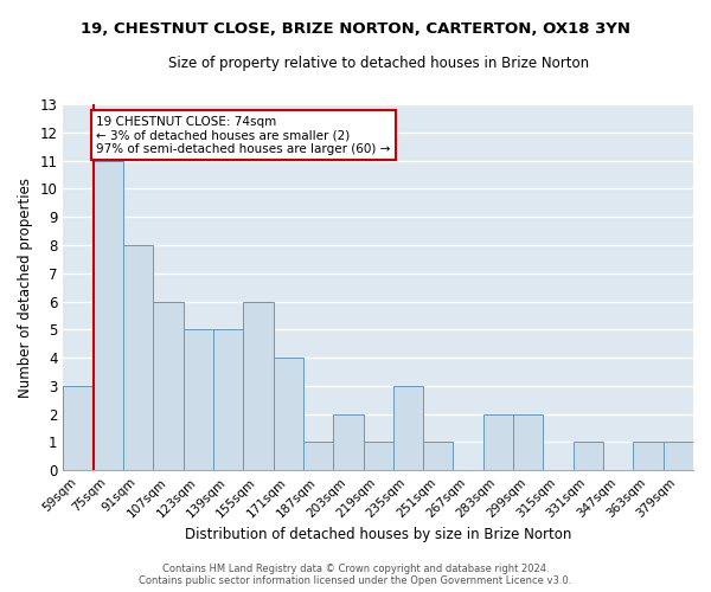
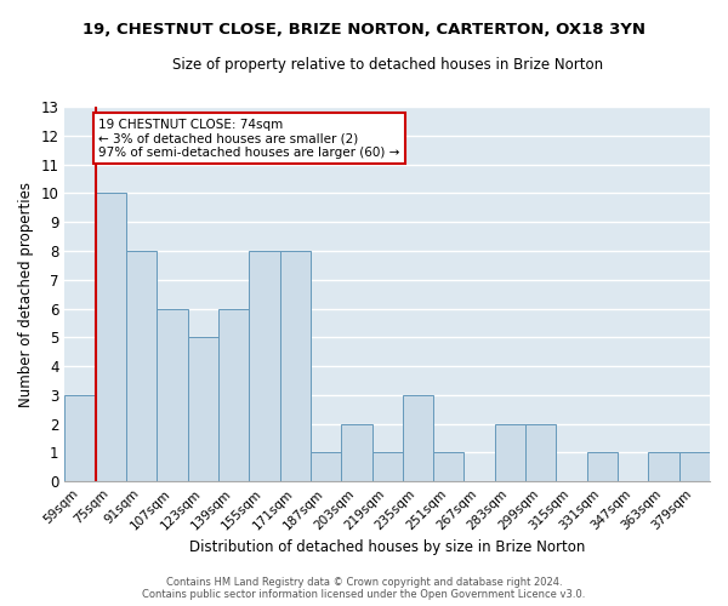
75sqm: 11 -> 10
139sqm: 5 -> 6
155sqm: 6 -> 8
171sqm: 4 -> 8
